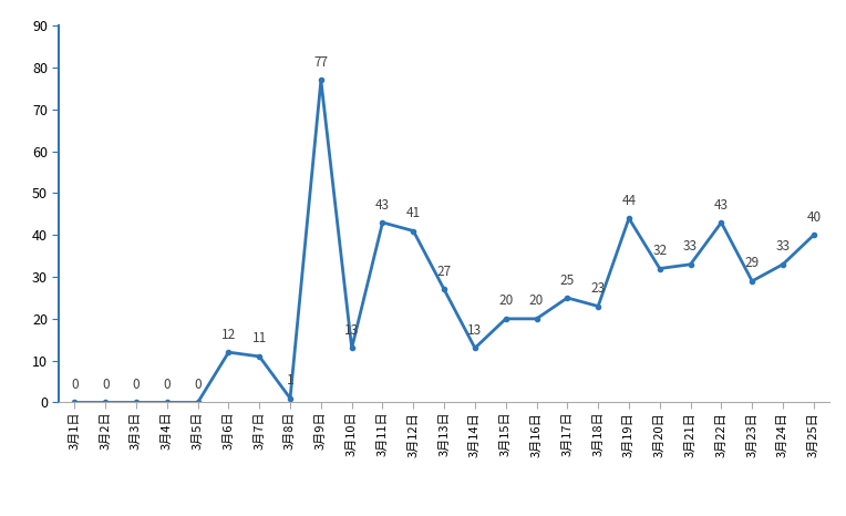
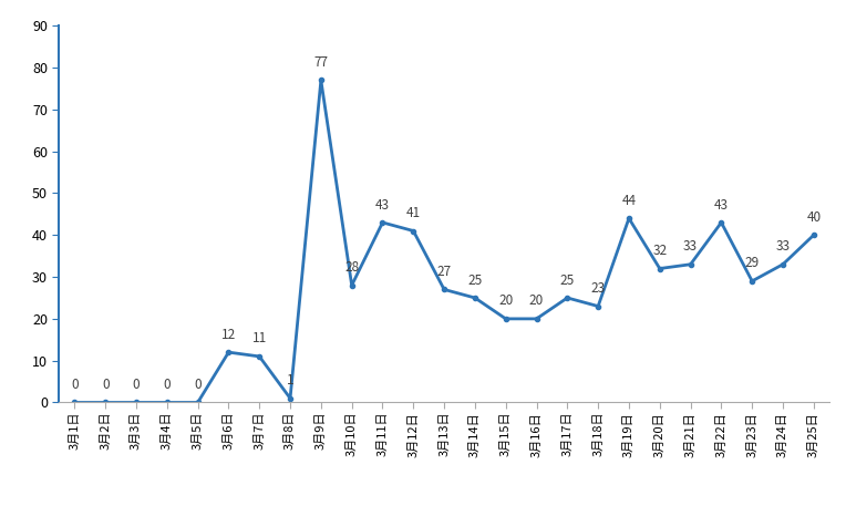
3月10日: 13 -> 28
3月14日: 13 -> 25
